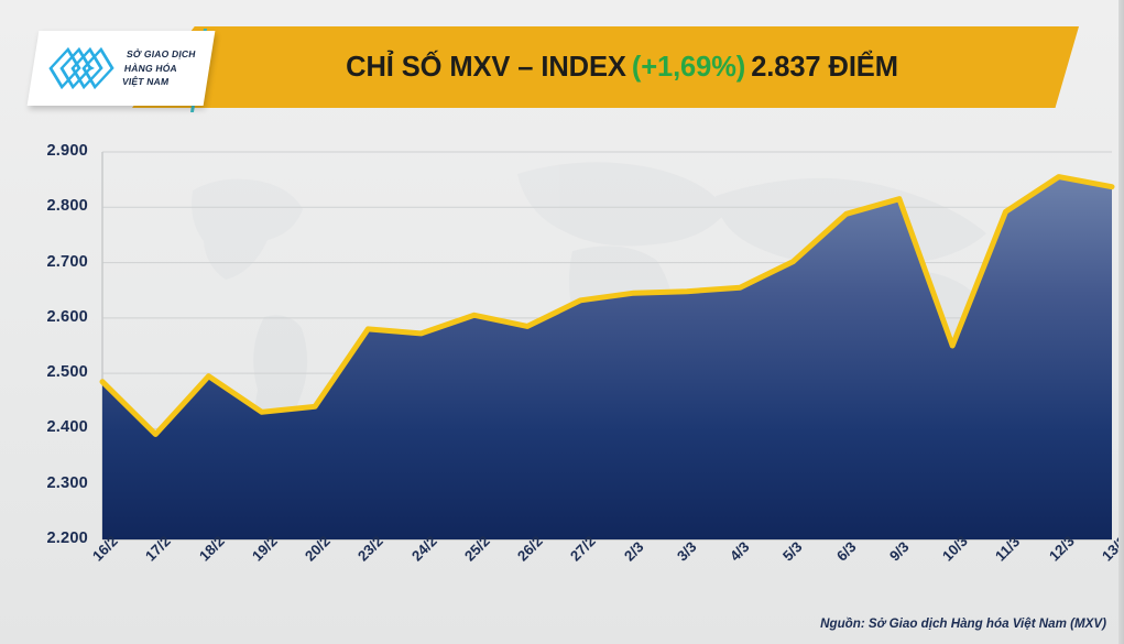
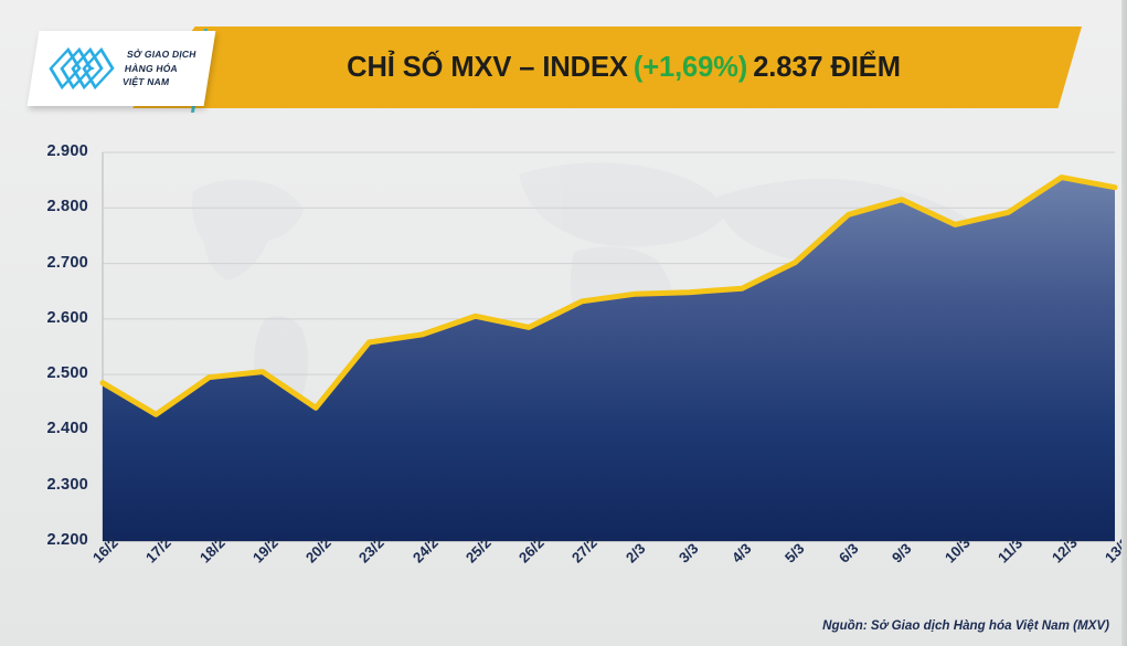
17/2: 2390 -> 2430
19/2: 2430 -> 2500
23/2: 2580 -> 2560
10/3: 2550 -> 2770
